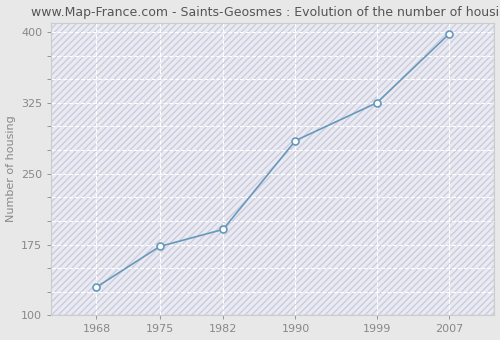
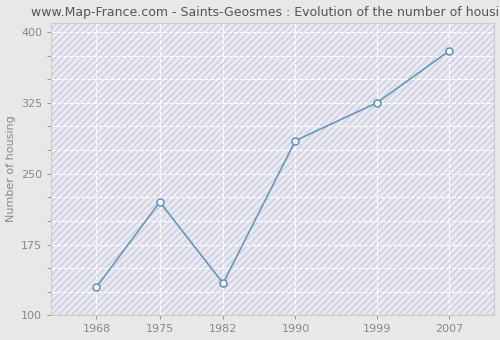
1975: 173 -> 220
1982: 191 -> 134
2007: 398 -> 380
